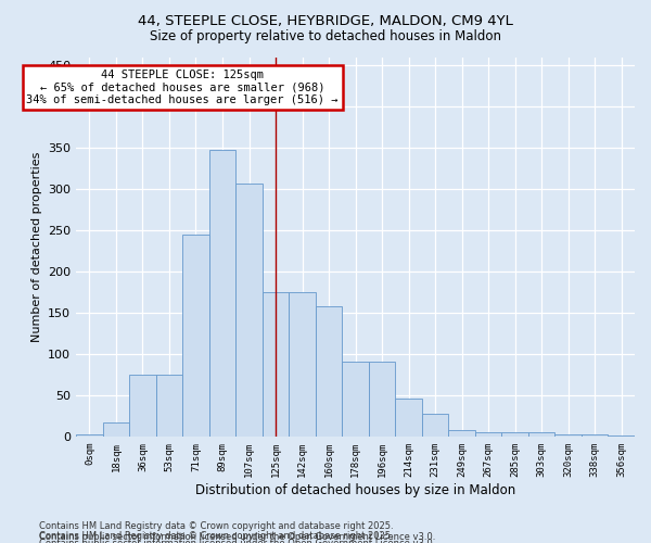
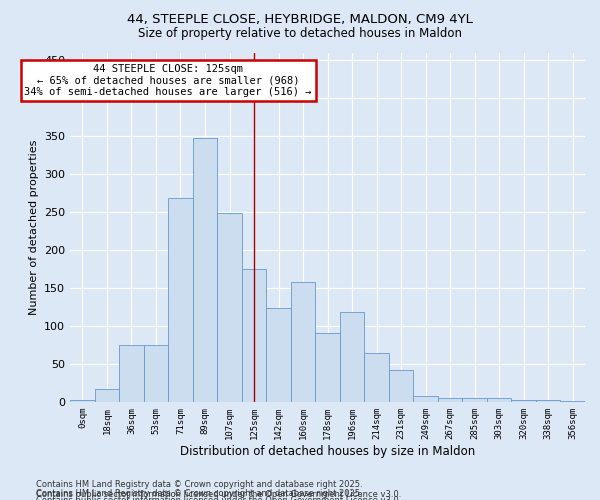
71sqm: 245 -> 268
107sqm: 307 -> 248
142sqm: 175 -> 124
196sqm: 90 -> 118
214sqm: 46 -> 64
231sqm: 27 -> 42
